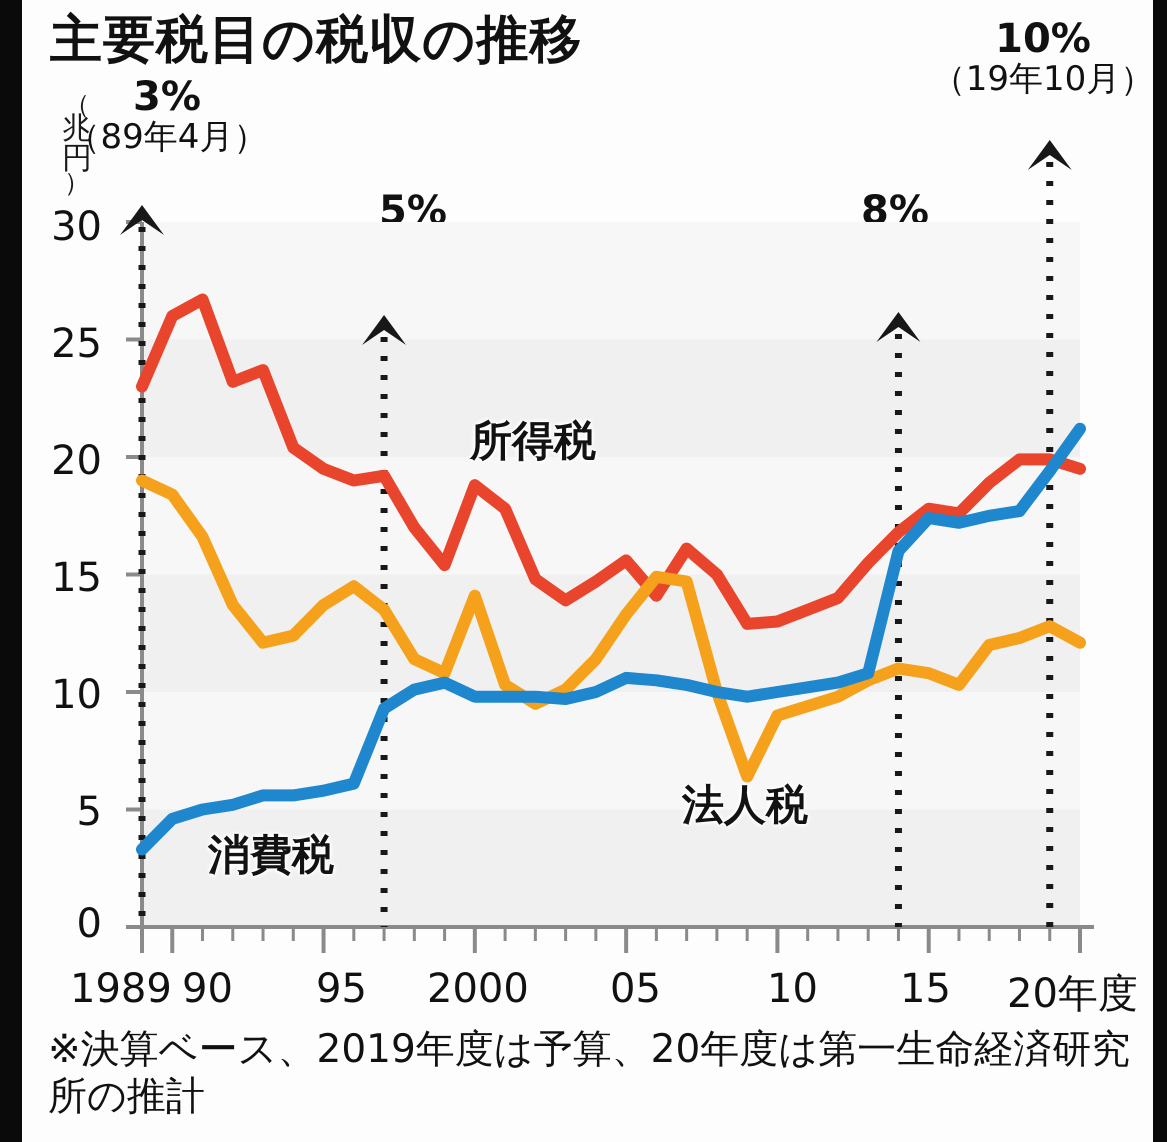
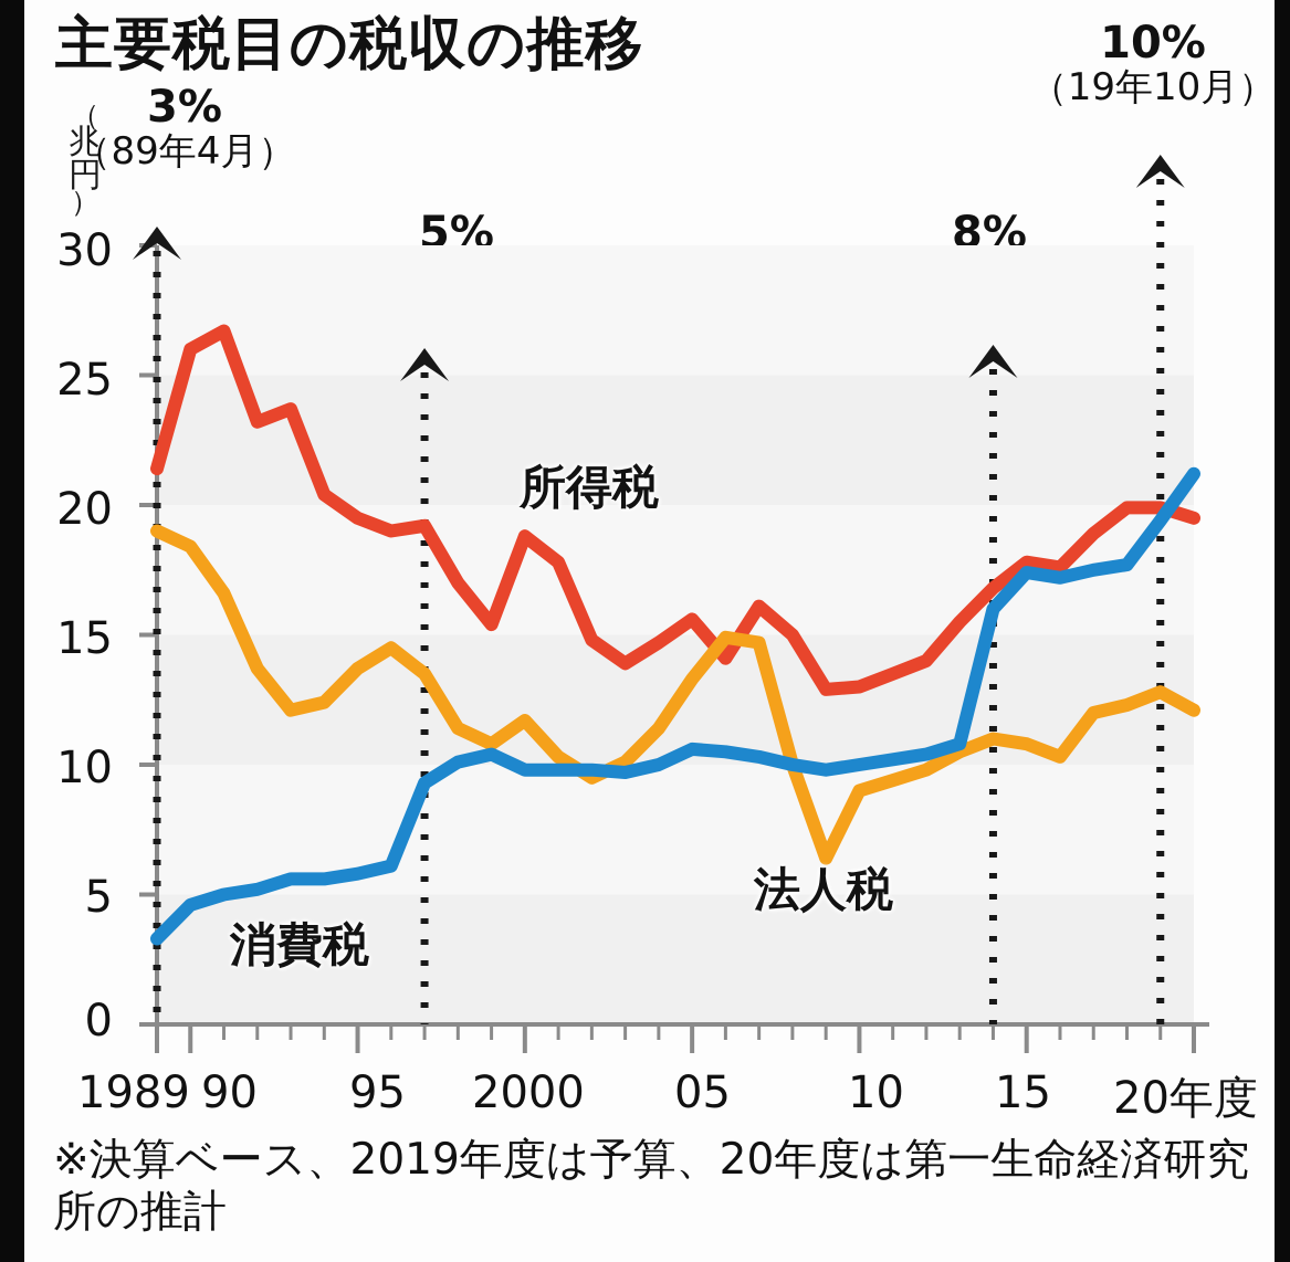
所得税/1989: 23.0 -> 21.4
法人税/2000: 14.1 -> 11.7
